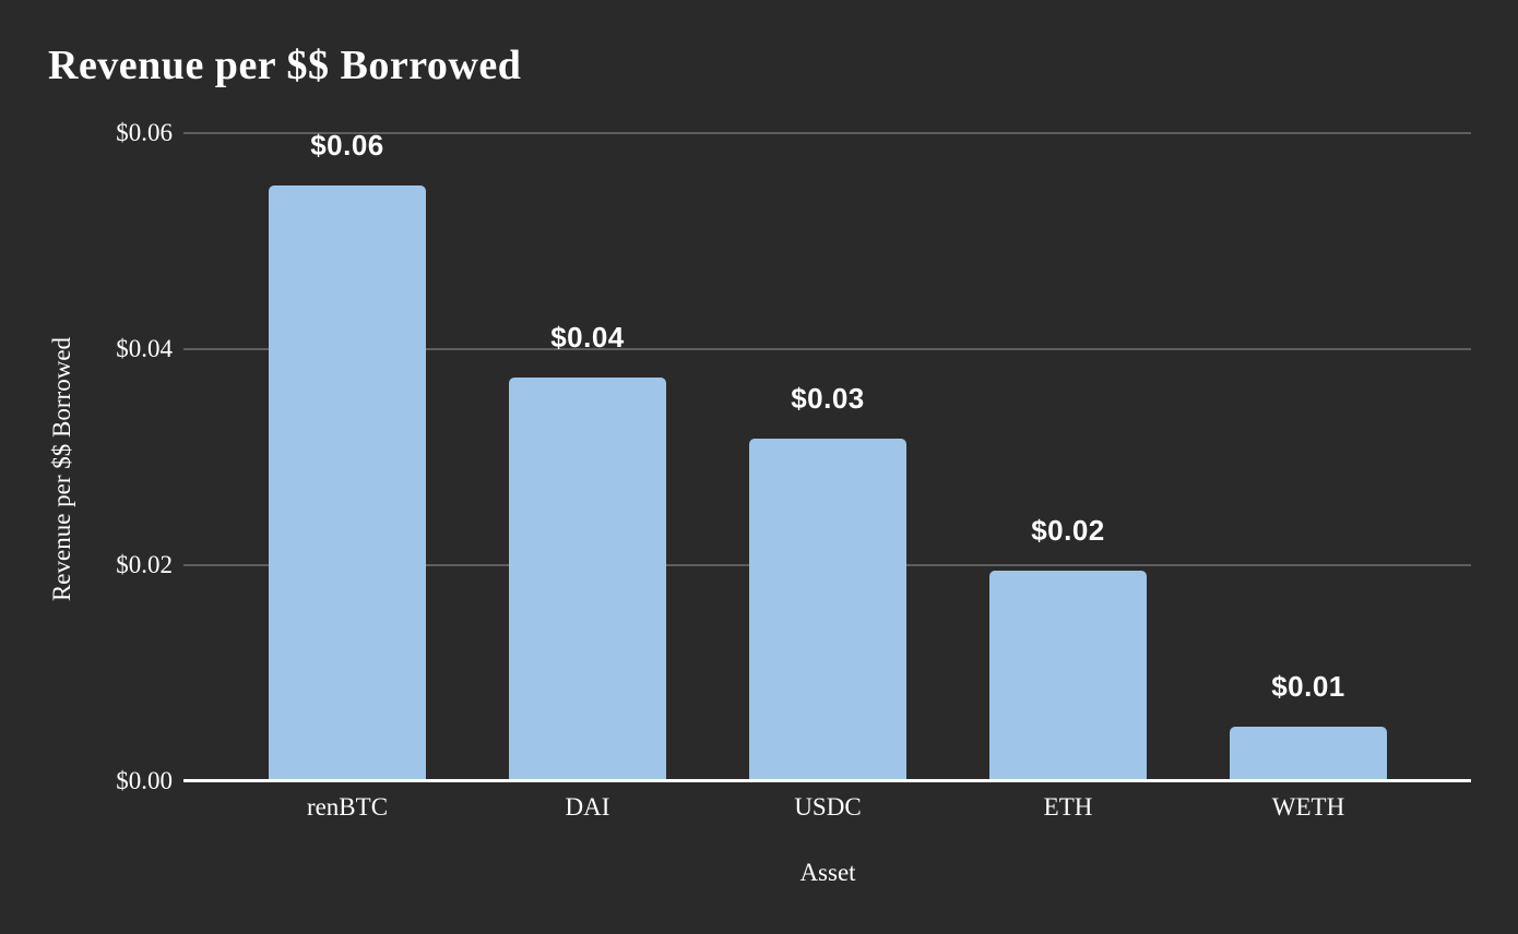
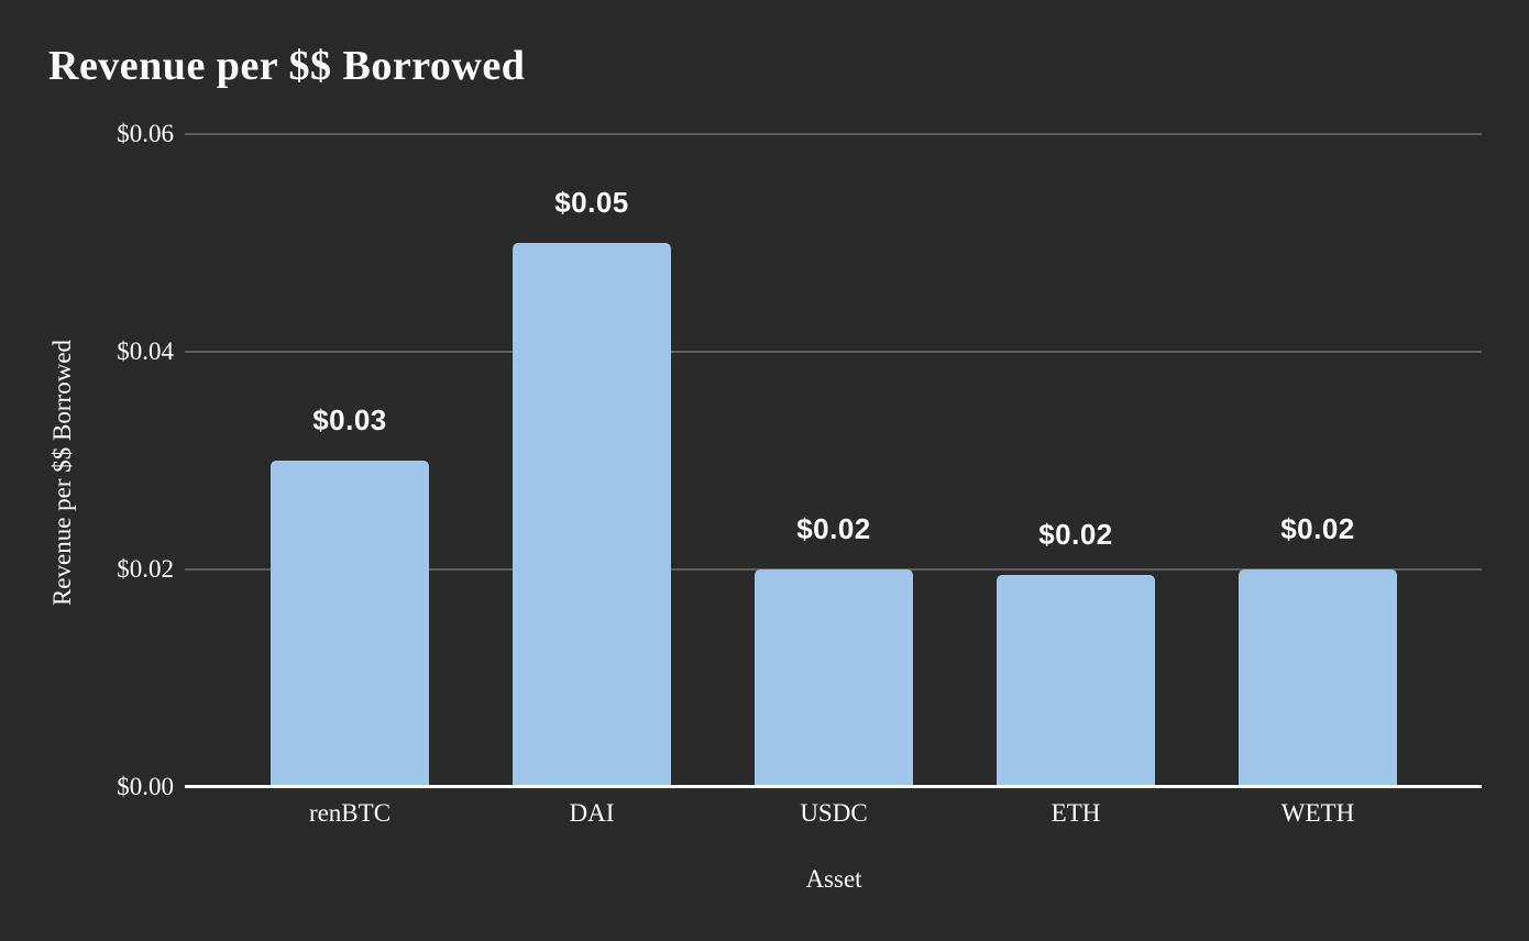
renBTC: $0.06 -> $0.03
DAI: $0.04 -> $0.05
USDC: $0.03 -> $0.02
WETH: $0.01 -> $0.02
